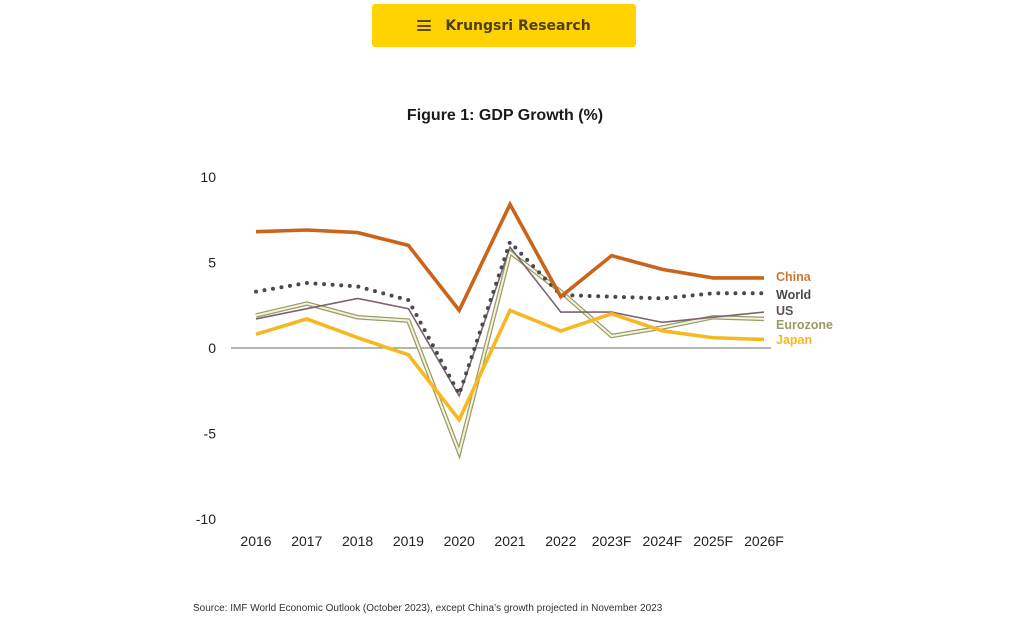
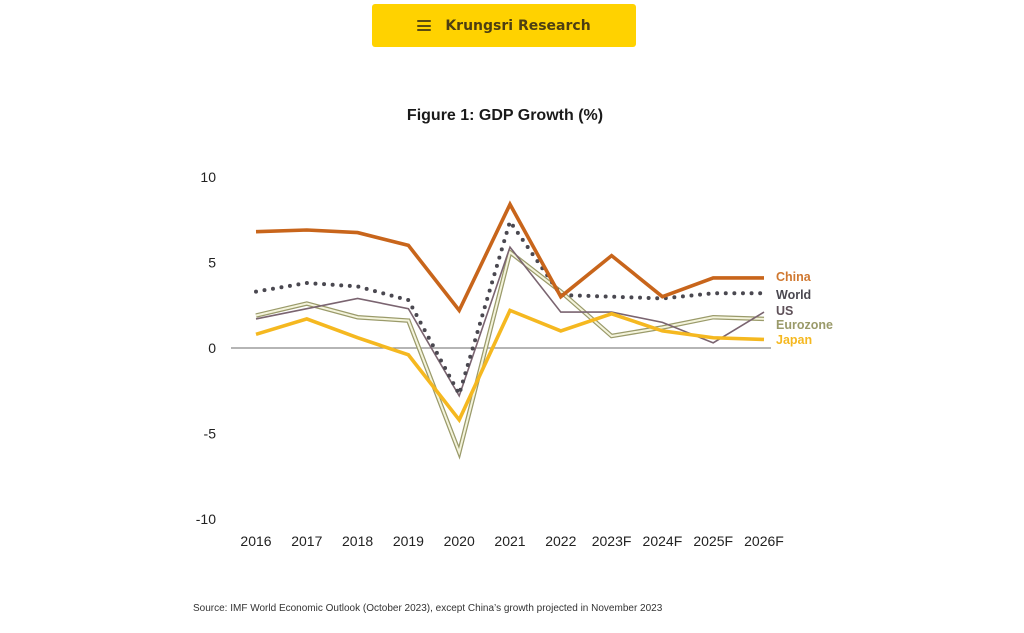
World/2021: 6.2 -> 7.4
China/2024F: 4.6 -> 3.0
US/2025F: 1.8 -> 0.3
